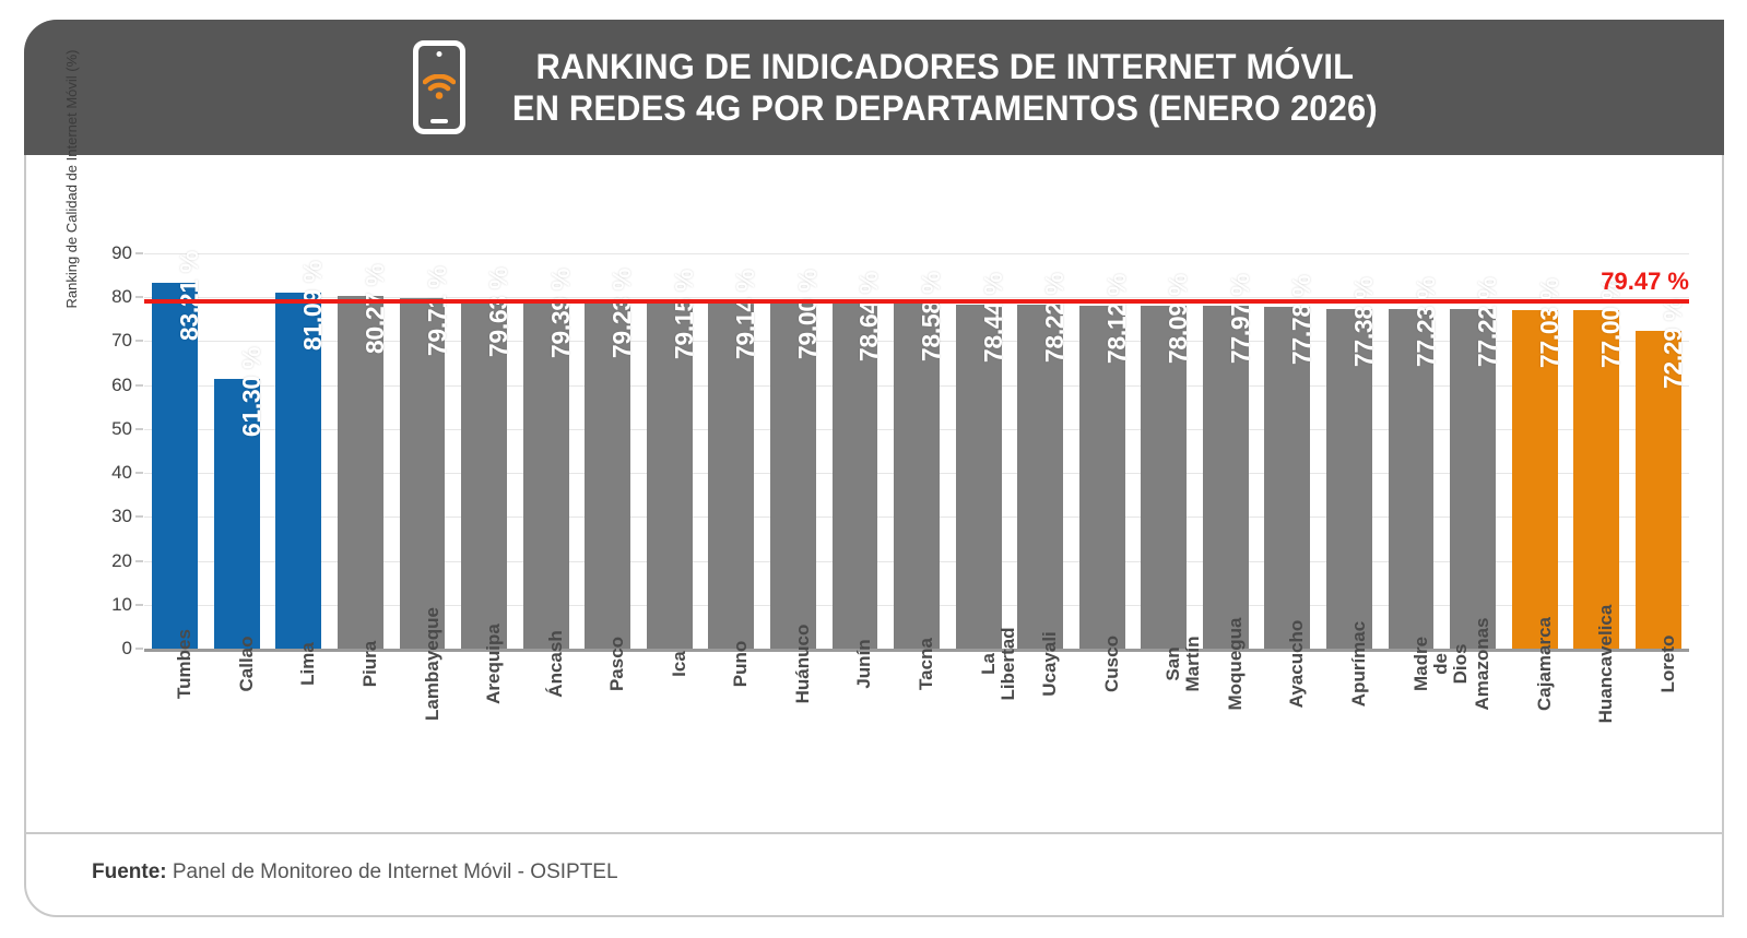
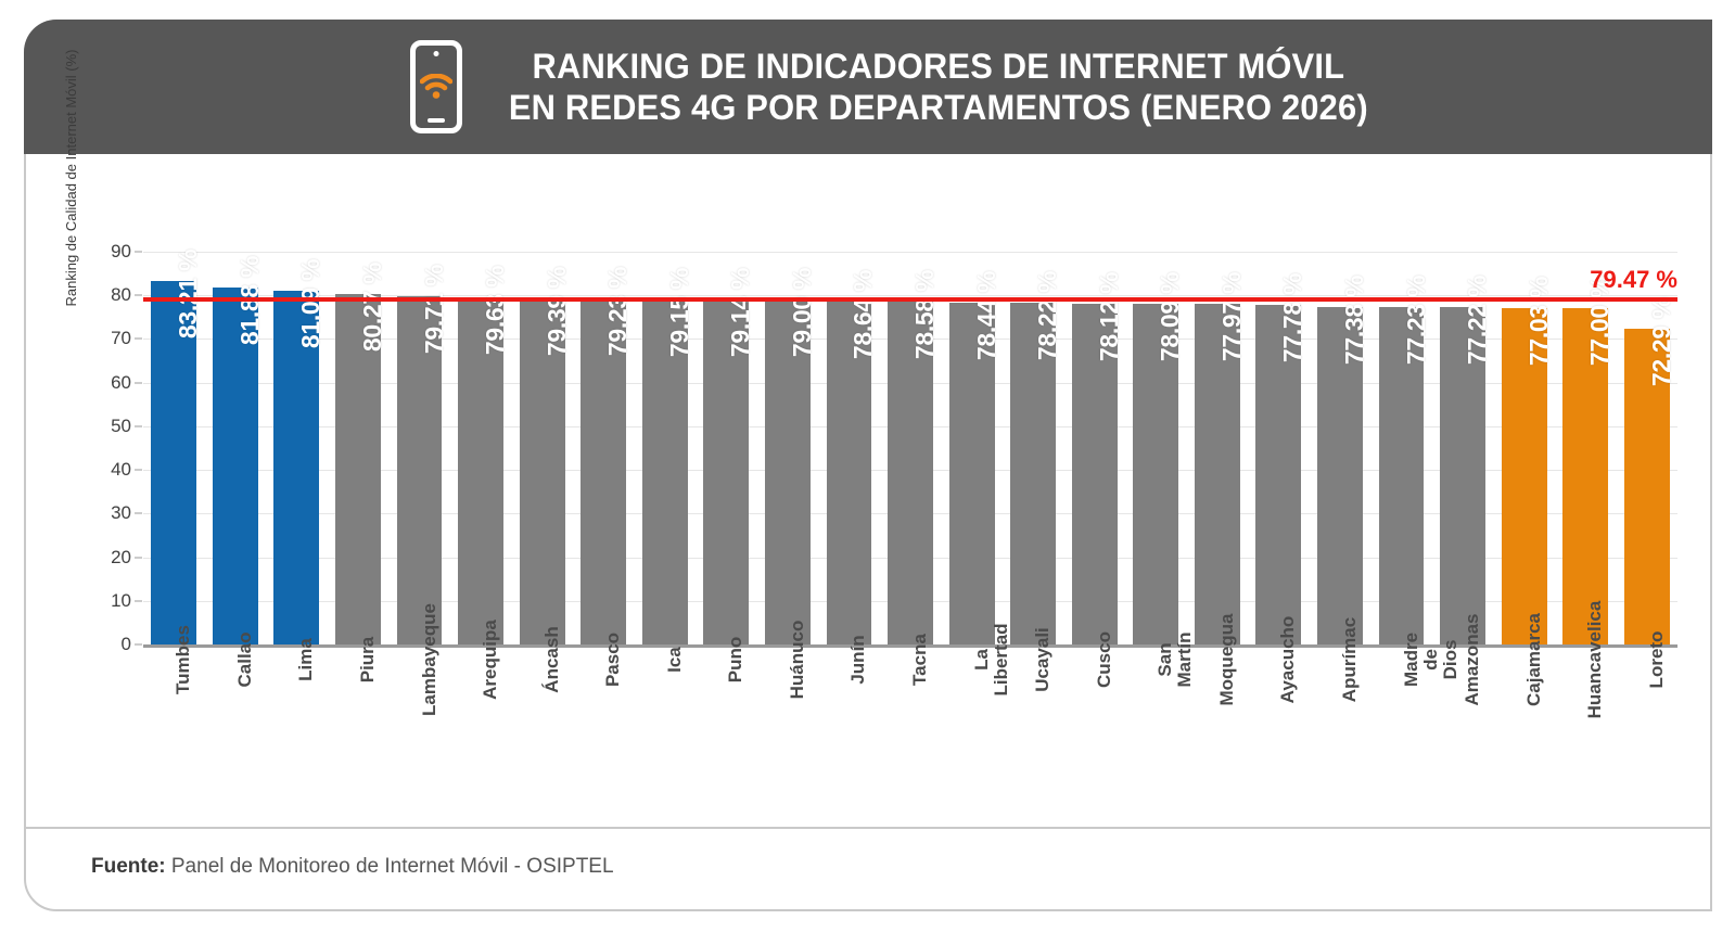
Callao: 61.30 -> 81.88
